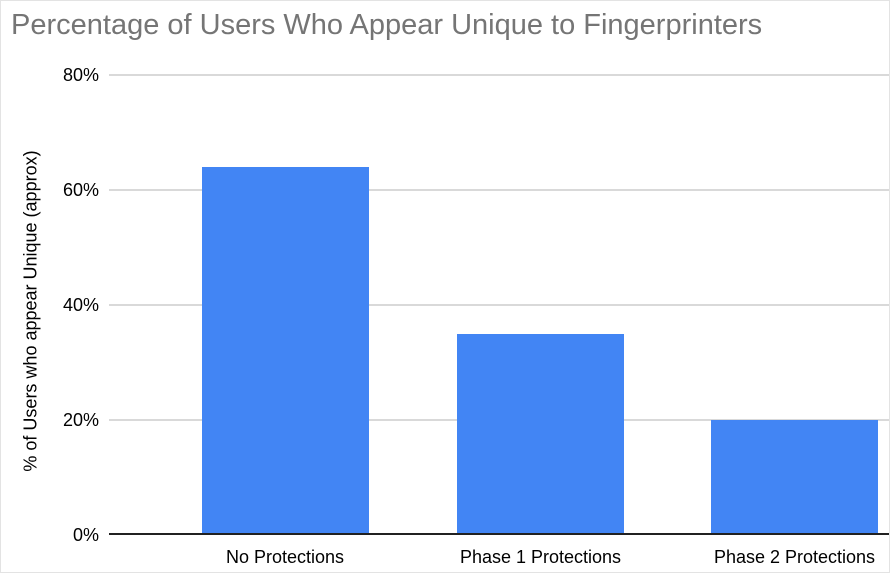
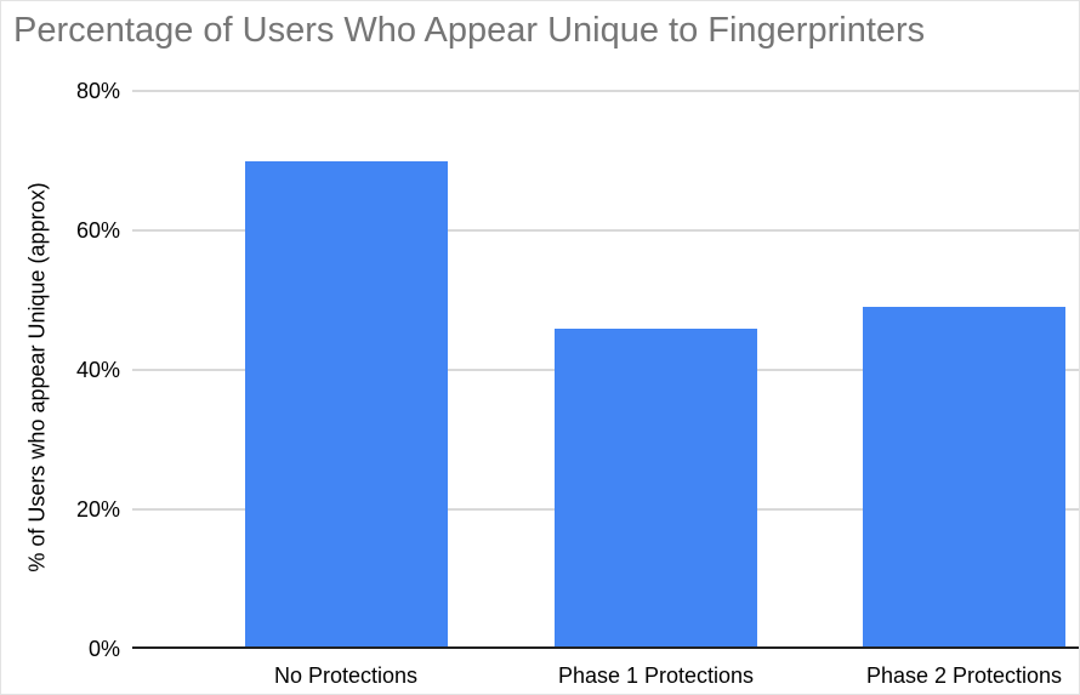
No Protections: 64% -> 70%
Phase 1 Protections: 35% -> 46%
Phase 2 Protections: 20% -> 49%
